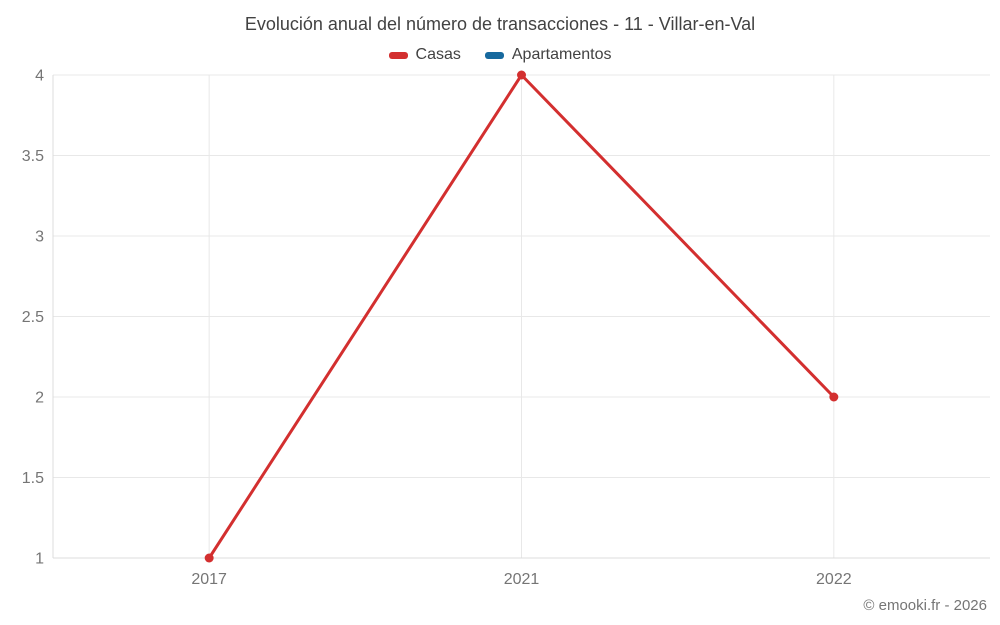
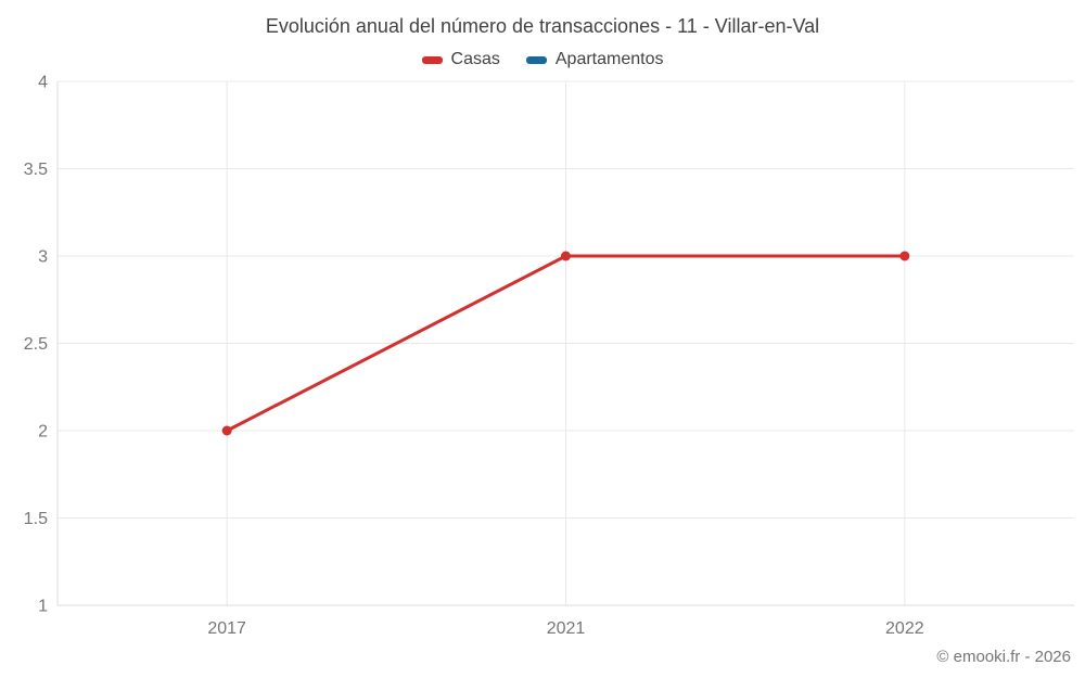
2017: 1 -> 2
2021: 4 -> 3
2022: 2 -> 3
